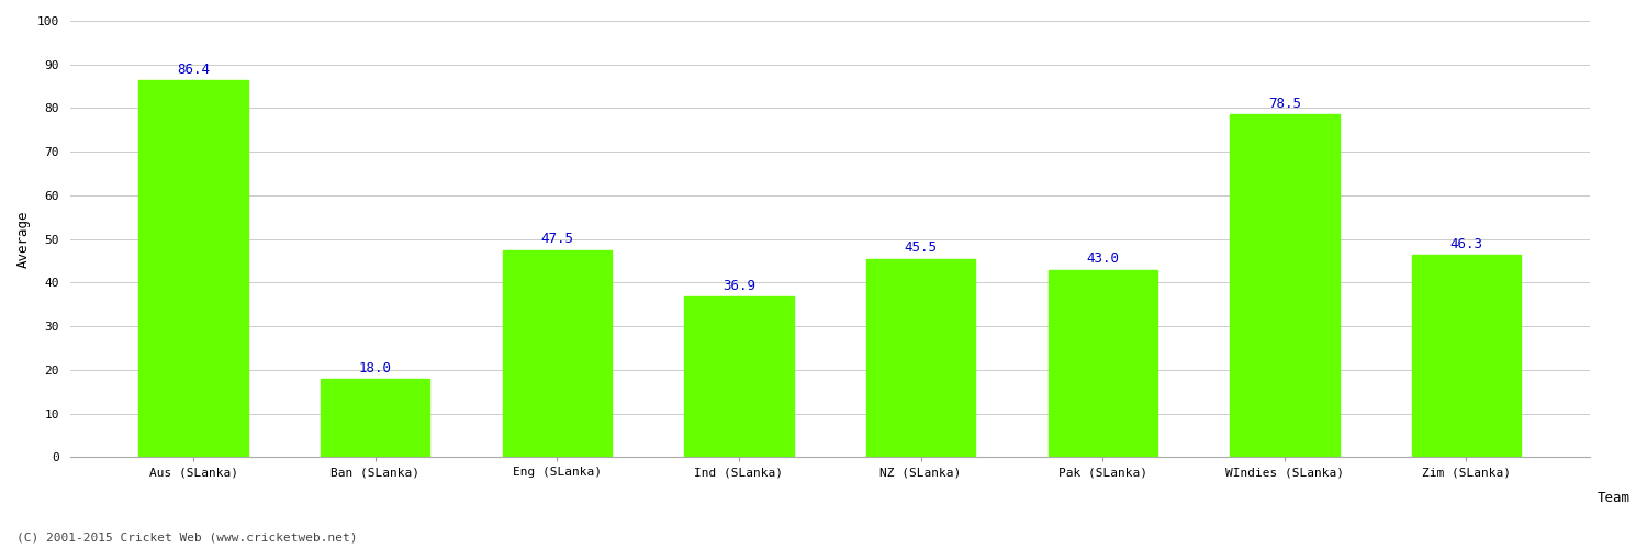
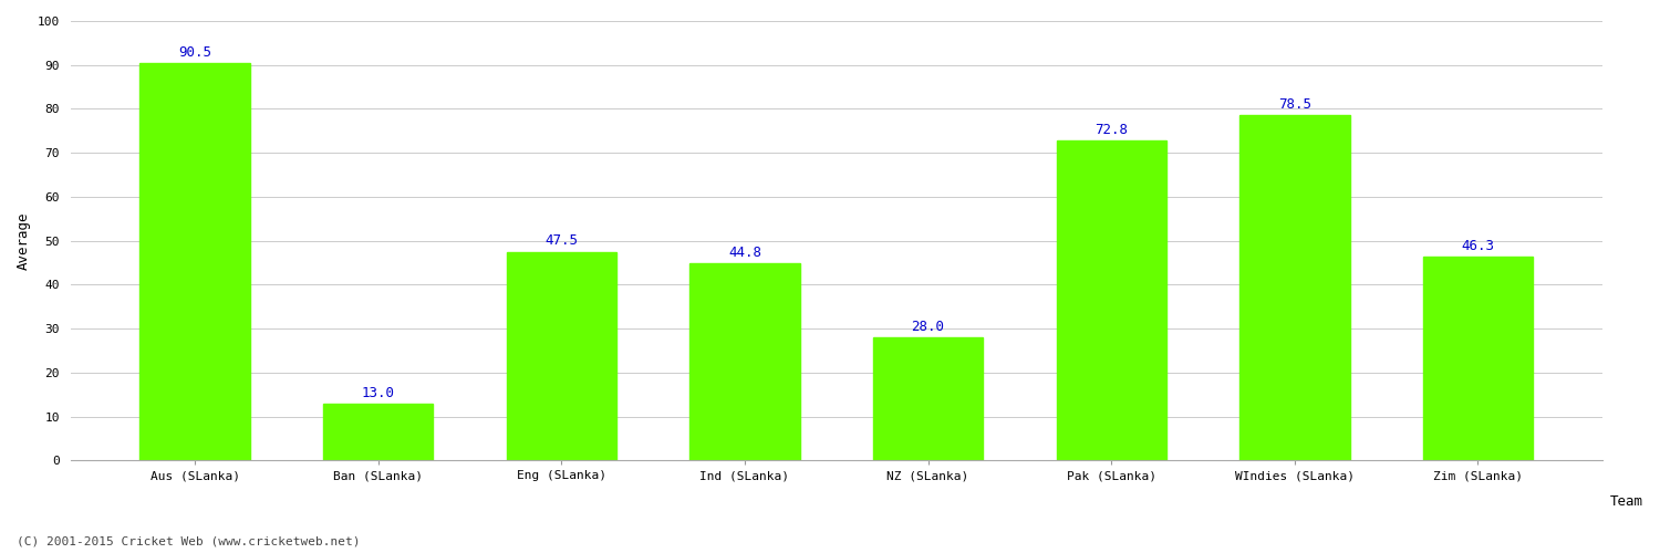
Aus (SLanka): 86.4 -> 90.5
Ban (SLanka): 18.0 -> 13.0
Ind (SLanka): 36.9 -> 44.8
NZ (SLanka): 45.5 -> 28.0
Pak (SLanka): 43.0 -> 72.8
